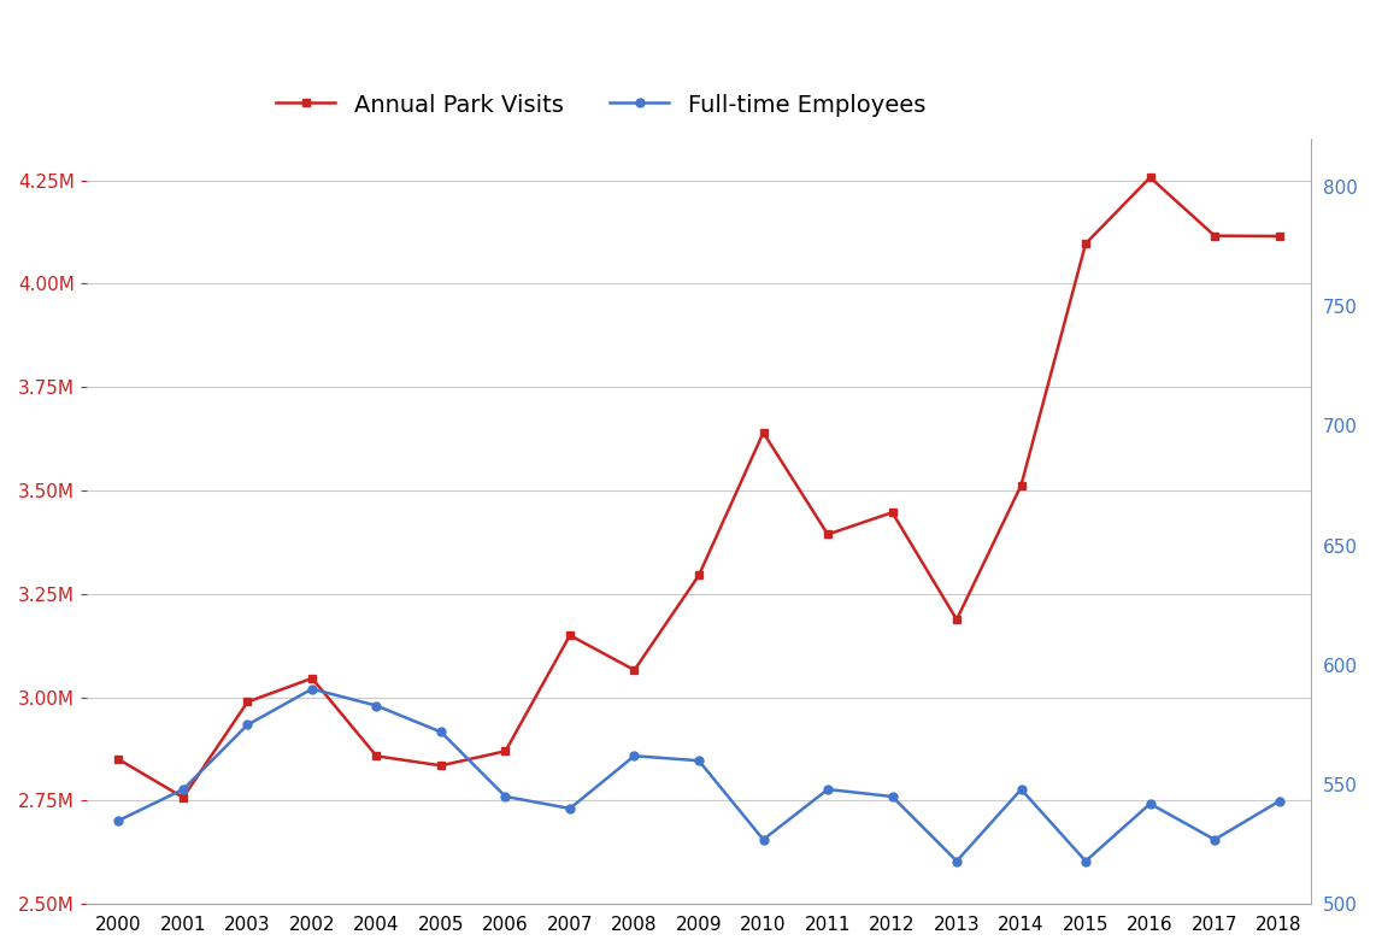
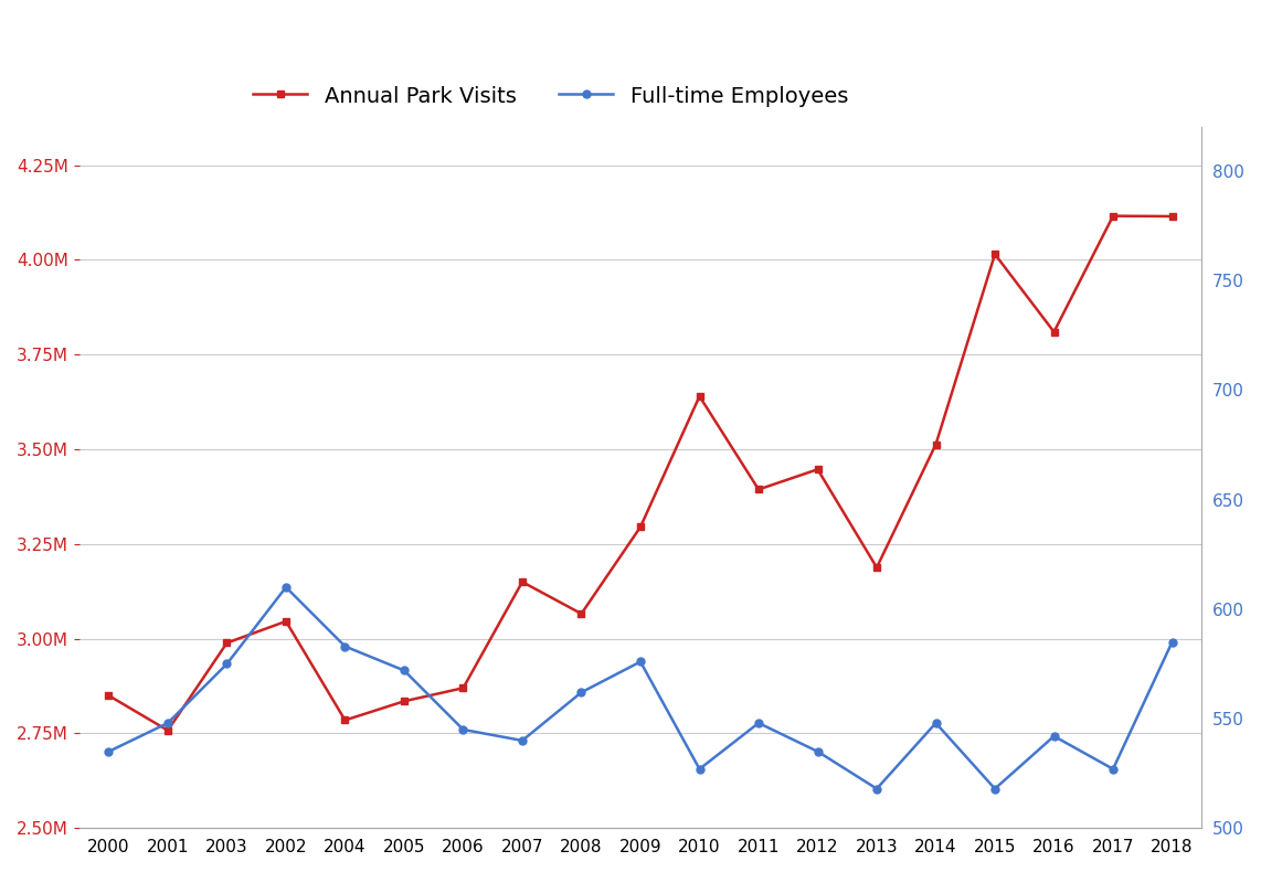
Full-time Employees/2002: 590 -> 610
Annual Park Visits/2004: 2.858M -> 2.785M
Full-time Employees/2009: 560 -> 576
Full-time Employees/2012: 545 -> 535
Annual Park Visits/2015: 4.097M -> 4.015M
Annual Park Visits/2016: 4.257M -> 3.810M
Full-time Employees/2018: 543 -> 585
